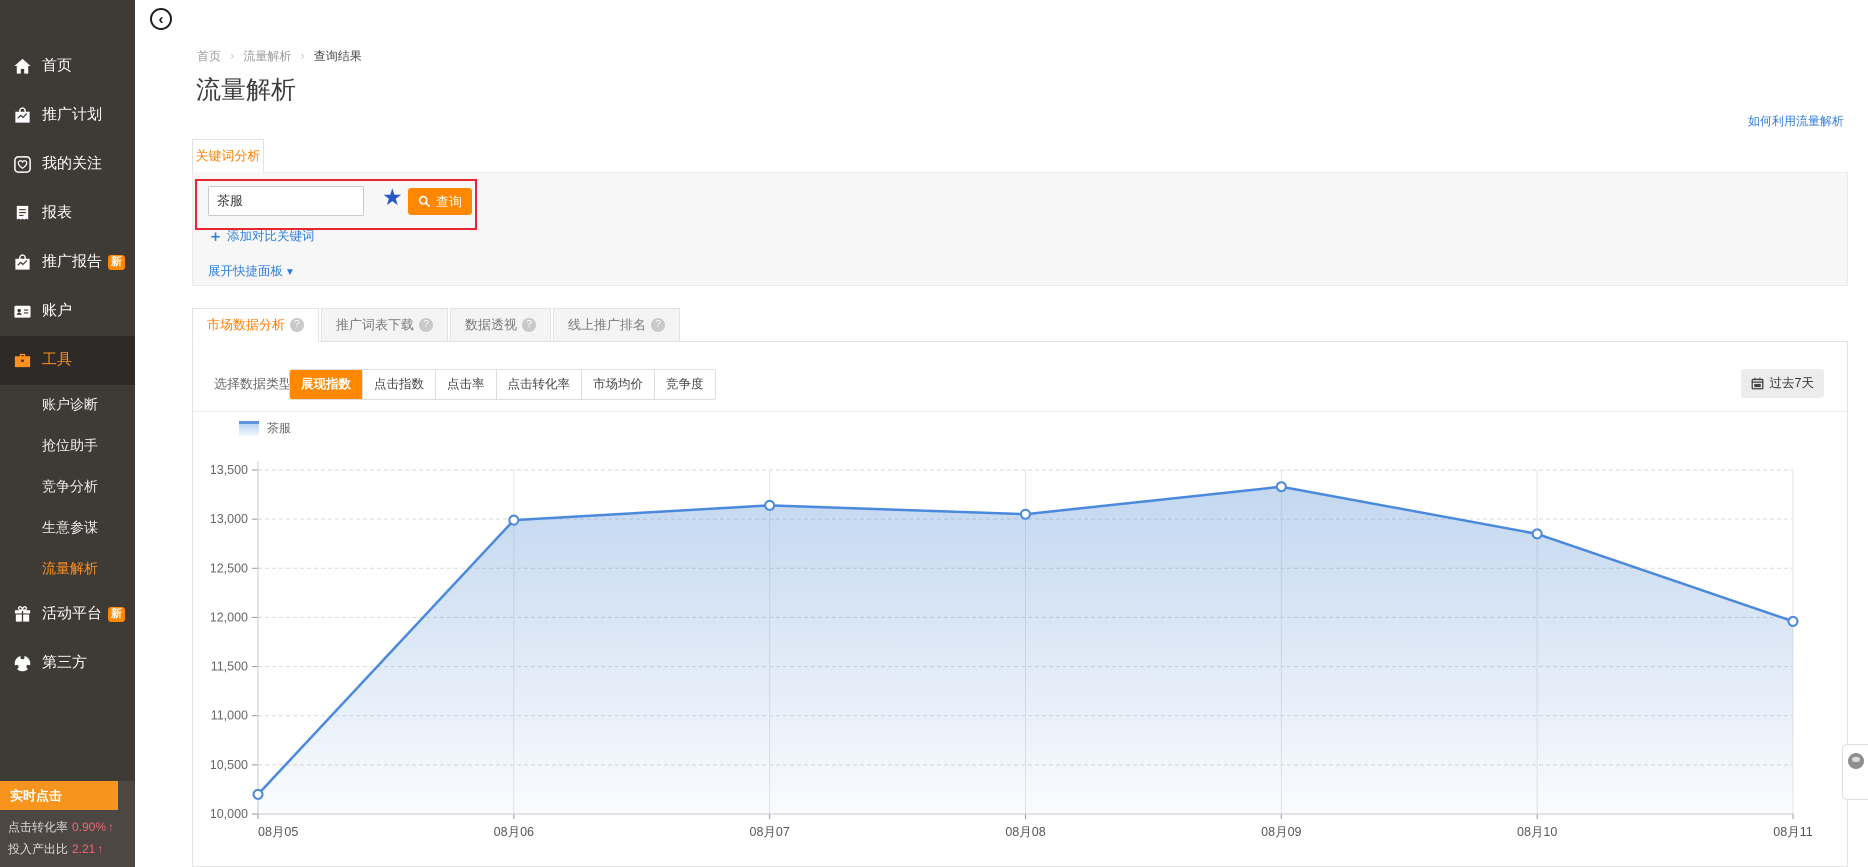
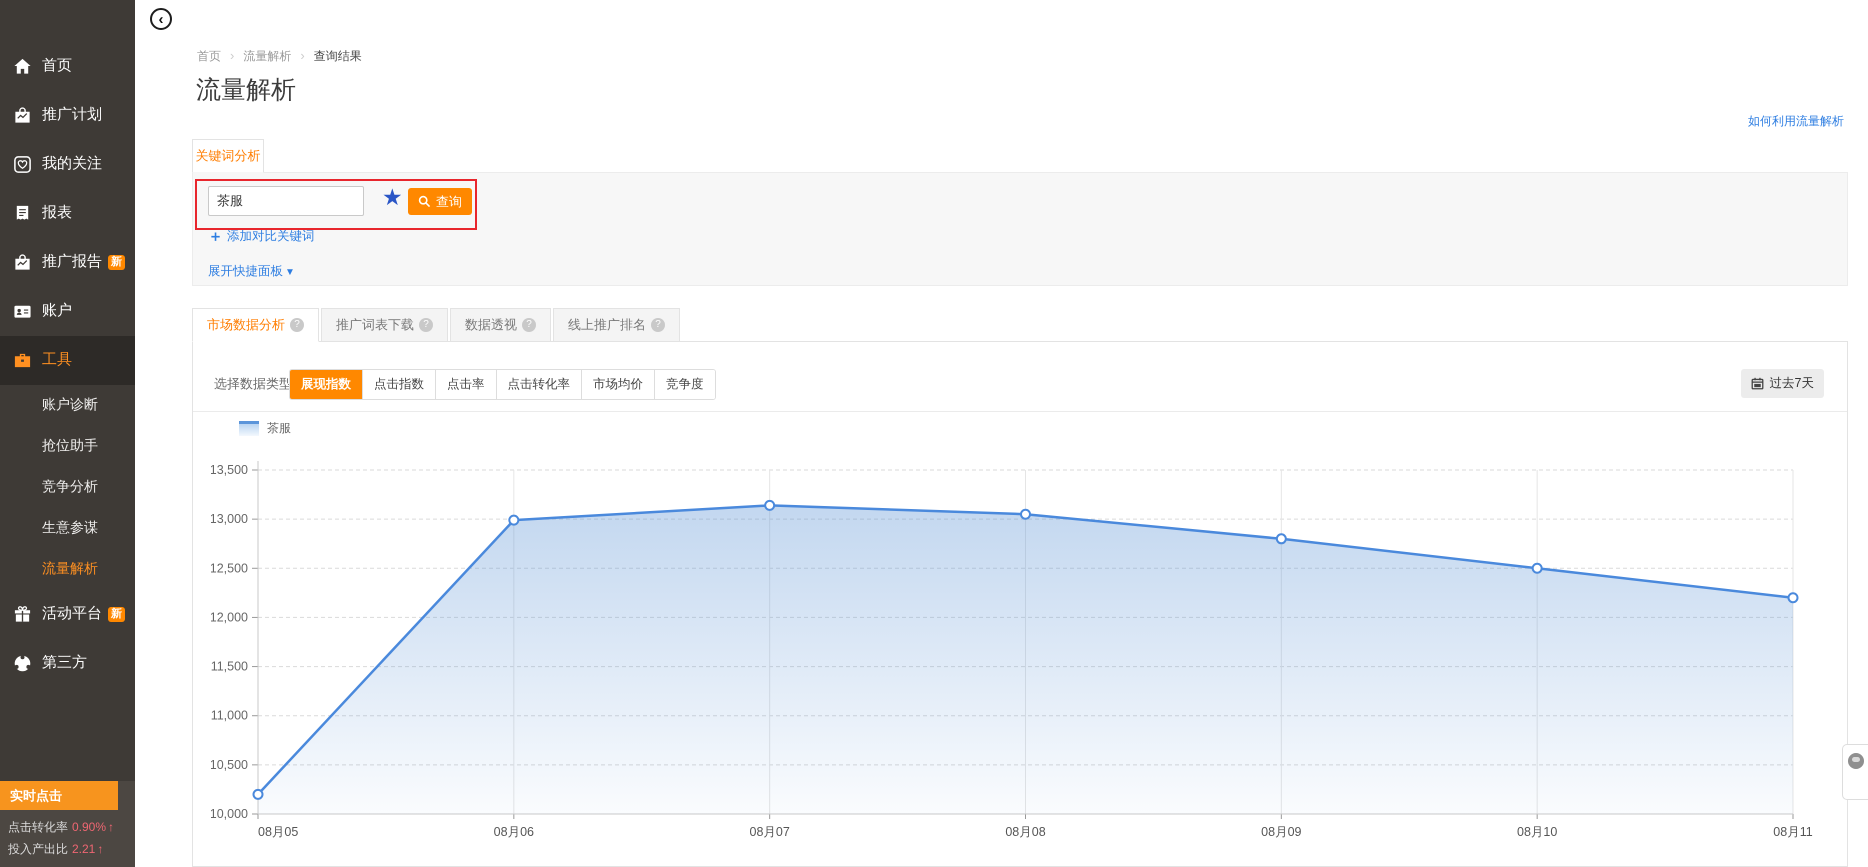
08月09: 13300 -> 12800
08月10: 12800 -> 12500
08月11: 12000 -> 12200
